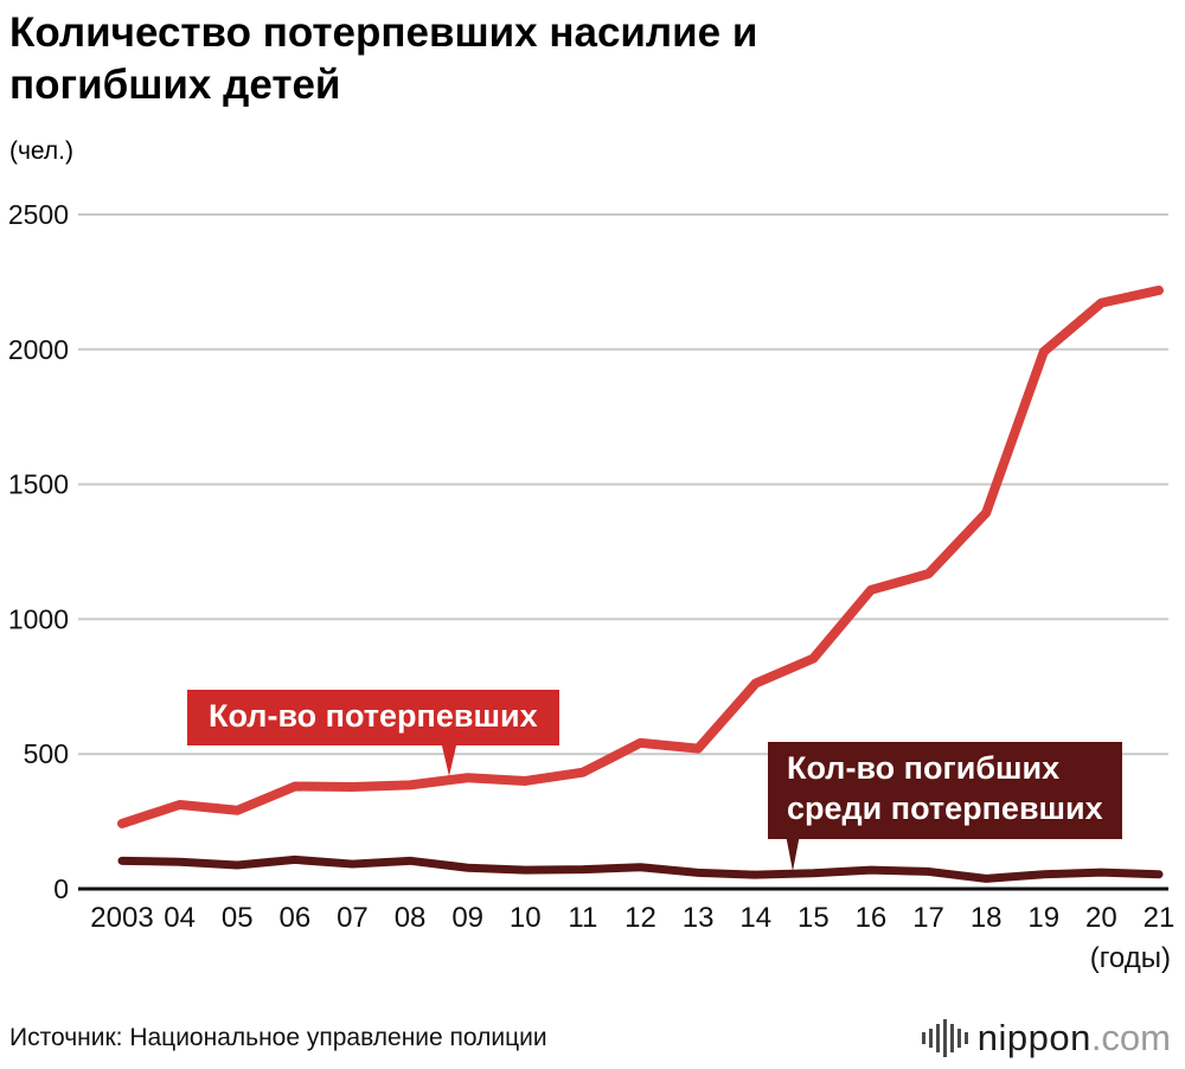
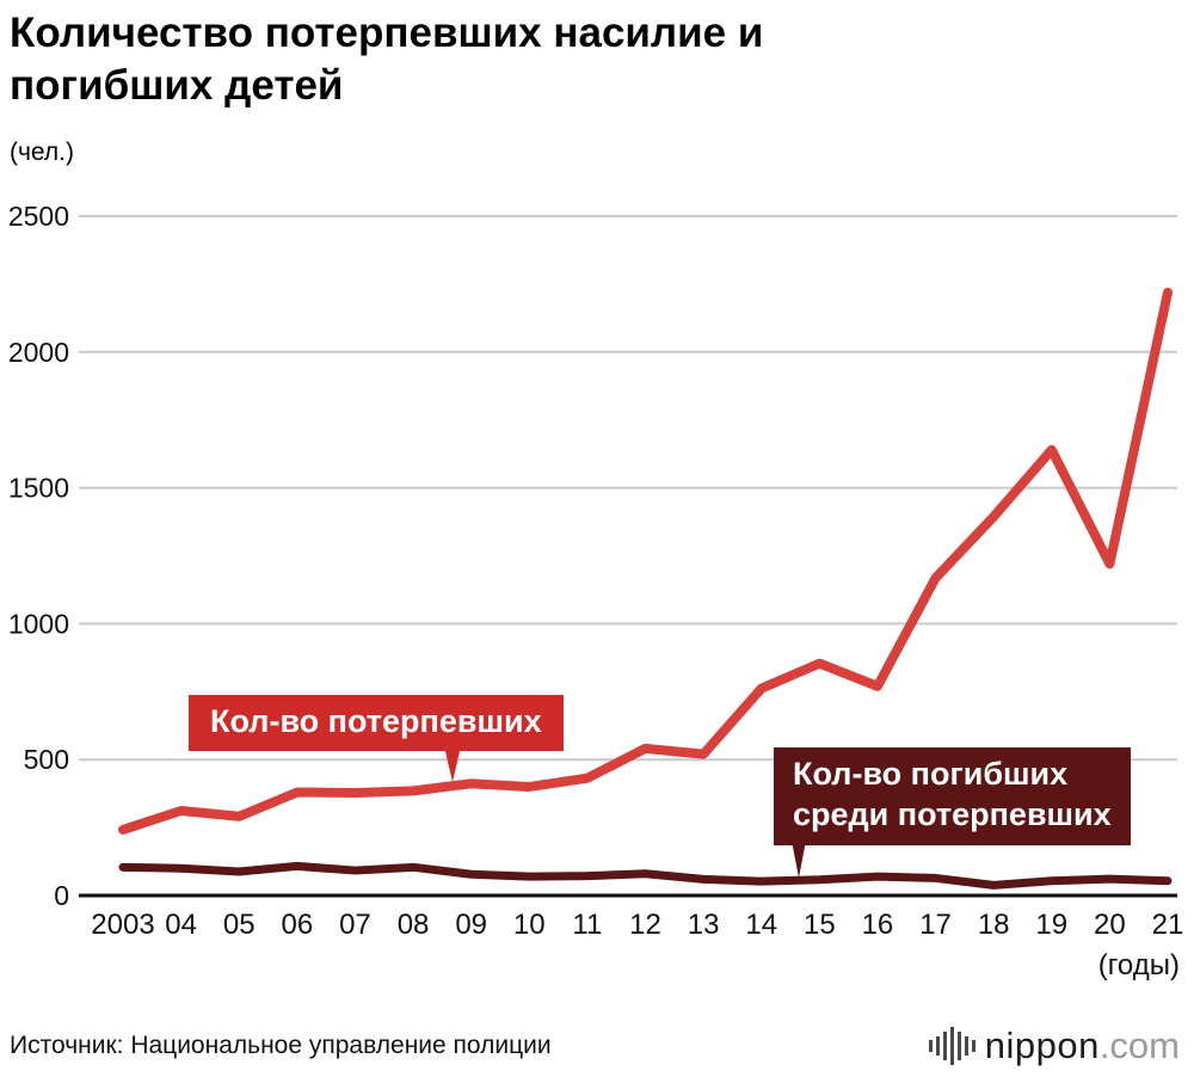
Кол-во потерпевших/16: 1110 -> 770
Кол-во потерпевших/19: 1990 -> 1640
Кол-во потерпевших/20: 2170 -> 1220
